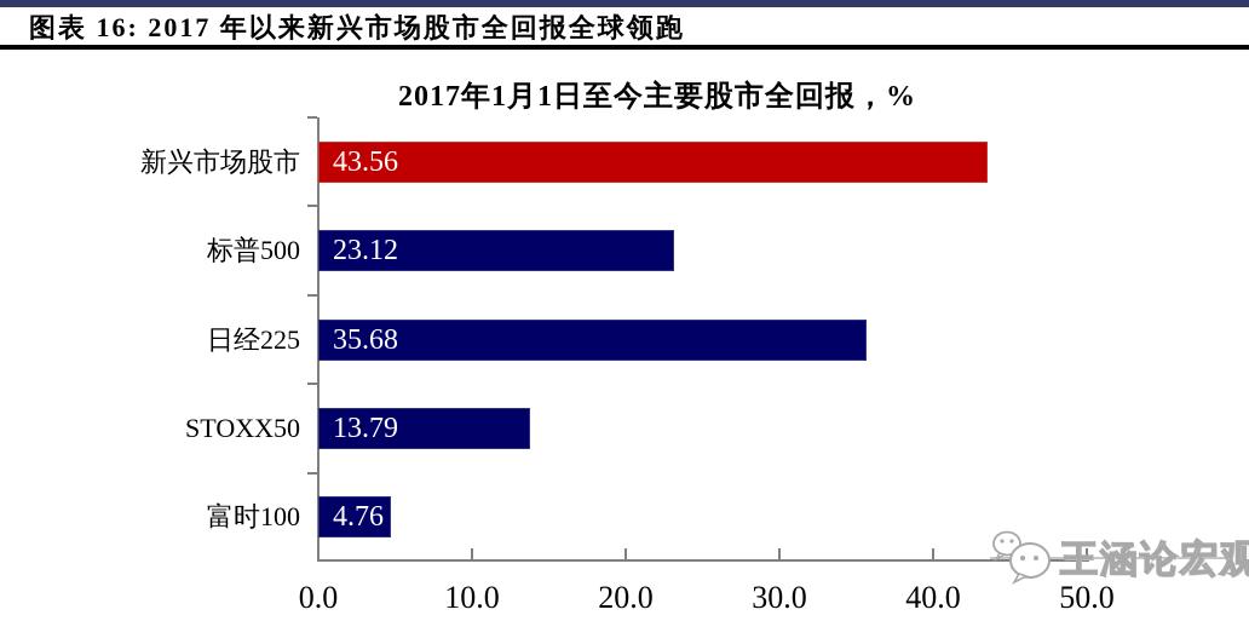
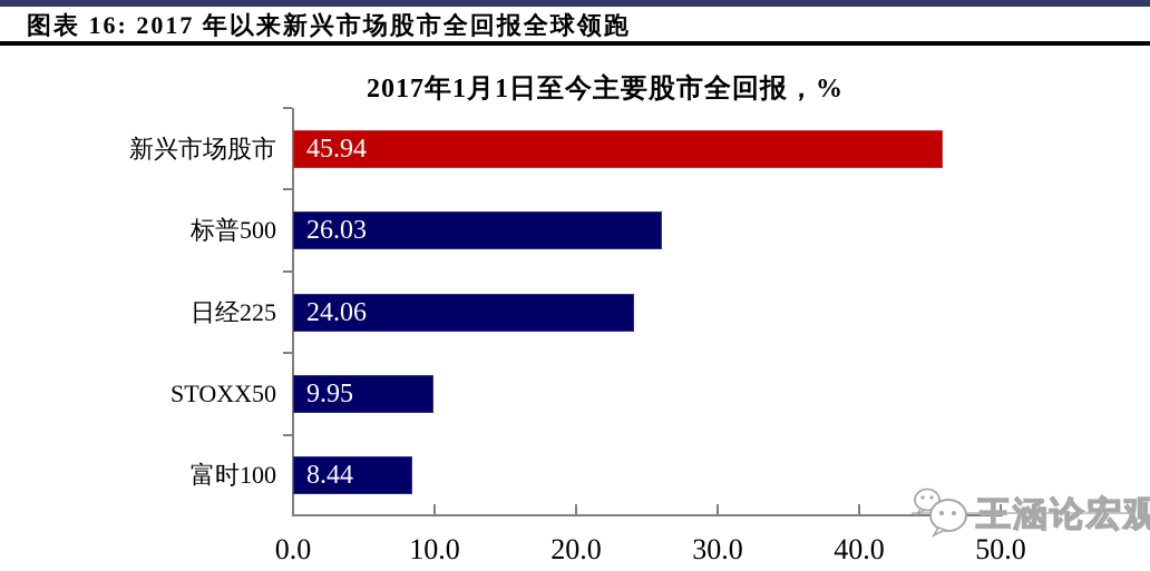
新兴市场股市: 43.56 -> 45.94
标普500: 23.12 -> 26.03
日经225: 35.68 -> 24.06
STOXX50: 13.79 -> 9.95
富时100: 4.76 -> 8.44
